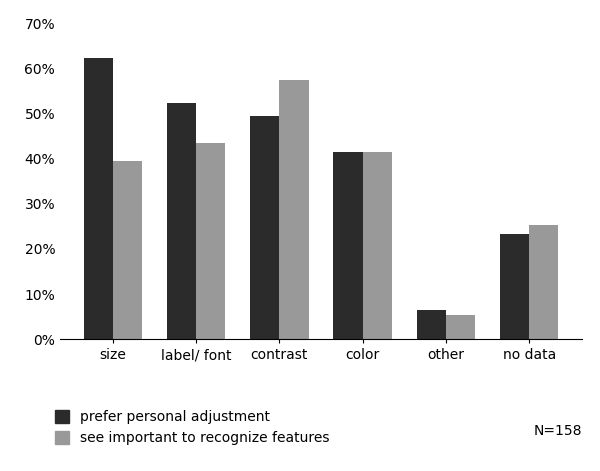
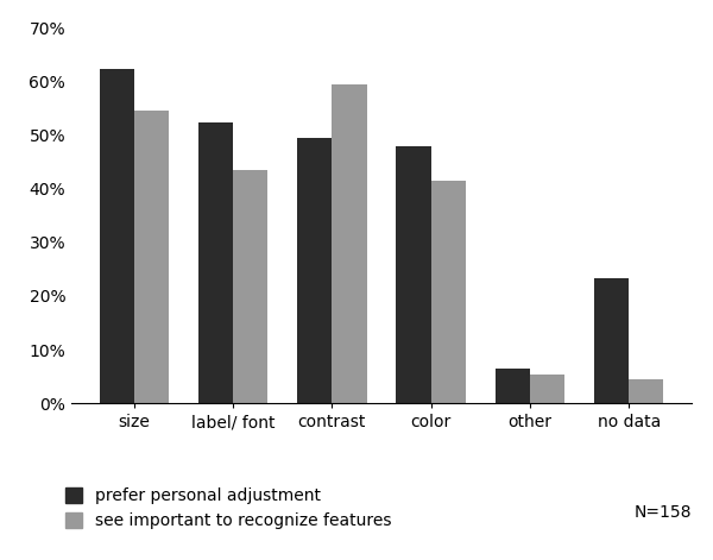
see important to recognize features/size: 39.4% -> 54.5%
see important to recognize features/contrast: 57.4% -> 59.5%
prefer personal adjustment/color: 41.4% -> 48.0%
see important to recognize features/no data: 25.4% -> 4.5%
